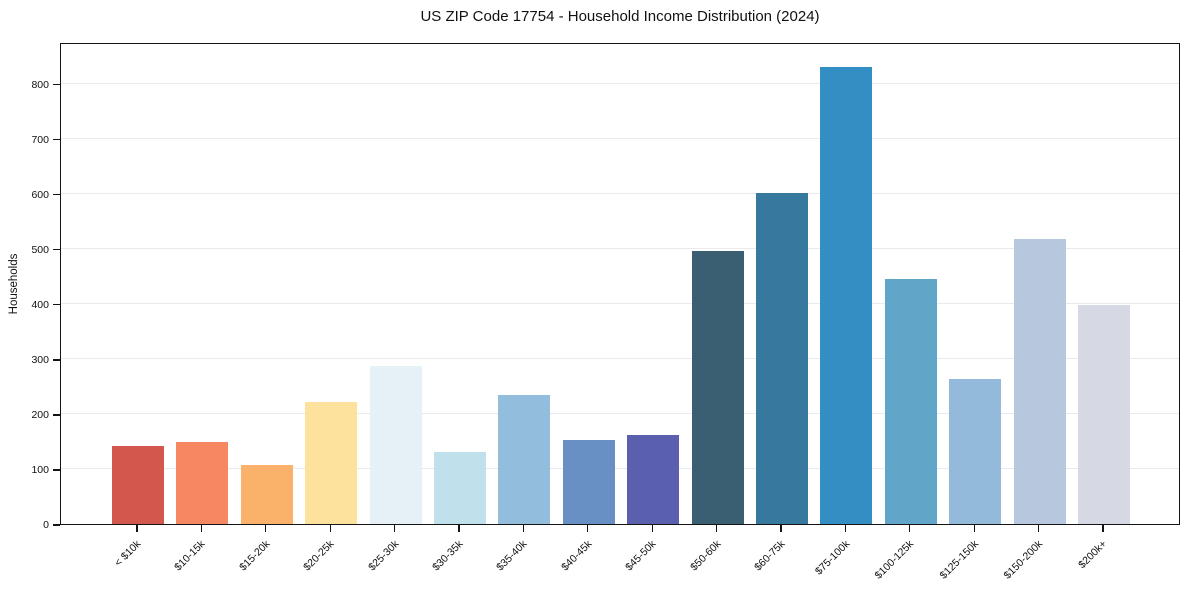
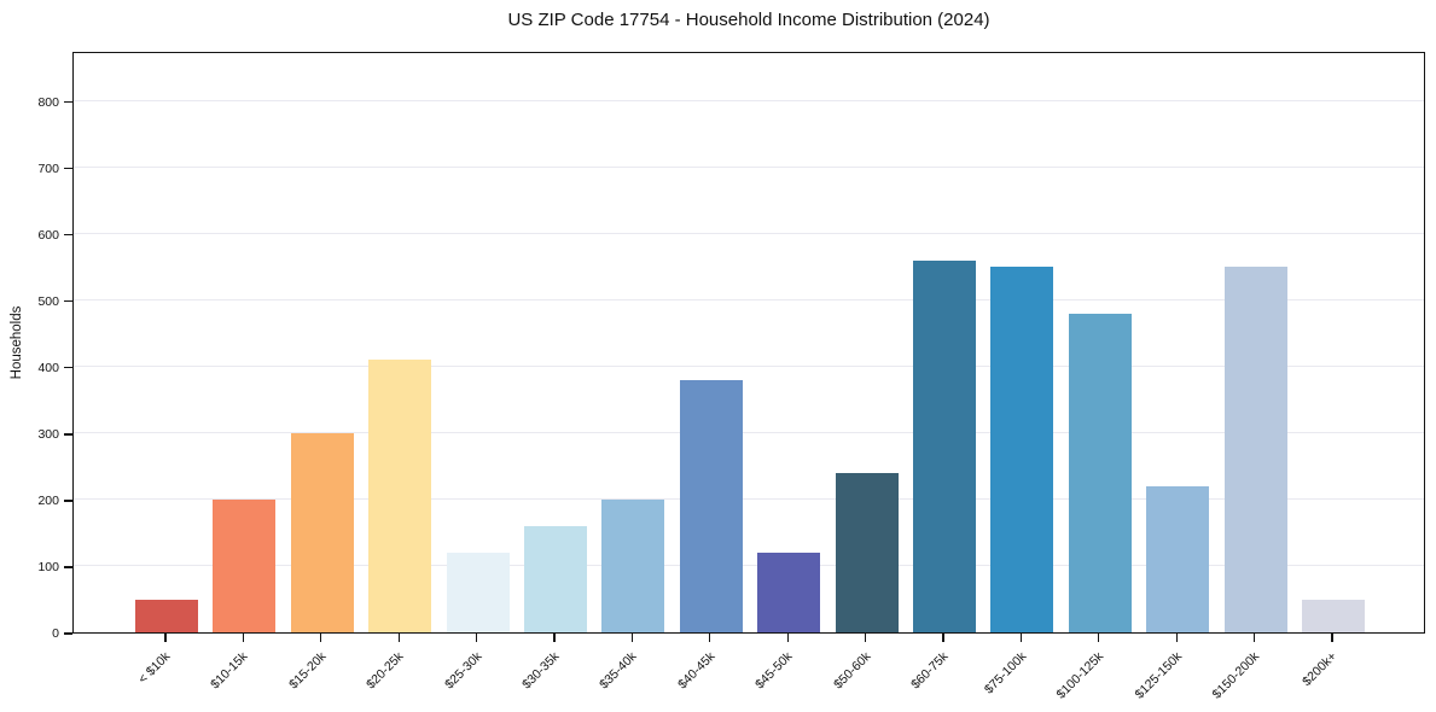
< $10k: 140 -> 50
$10-15k: 150 -> 200
$15-20k: 110 -> 300
$20-25k: 220 -> 410
$25-30k: 290 -> 120
$30-35k: 130 -> 160
$35-40k: 240 -> 200
$40-45k: 150 -> 380
$45-50k: 160 -> 120
$50-60k: 500 -> 240
$60-75k: 600 -> 560
$75-100k: 830 -> 550
$100-125k: 450 -> 480
$125-150k: 260 -> 220
$150-200k: 520 -> 550
$200k+: 400 -> 50
